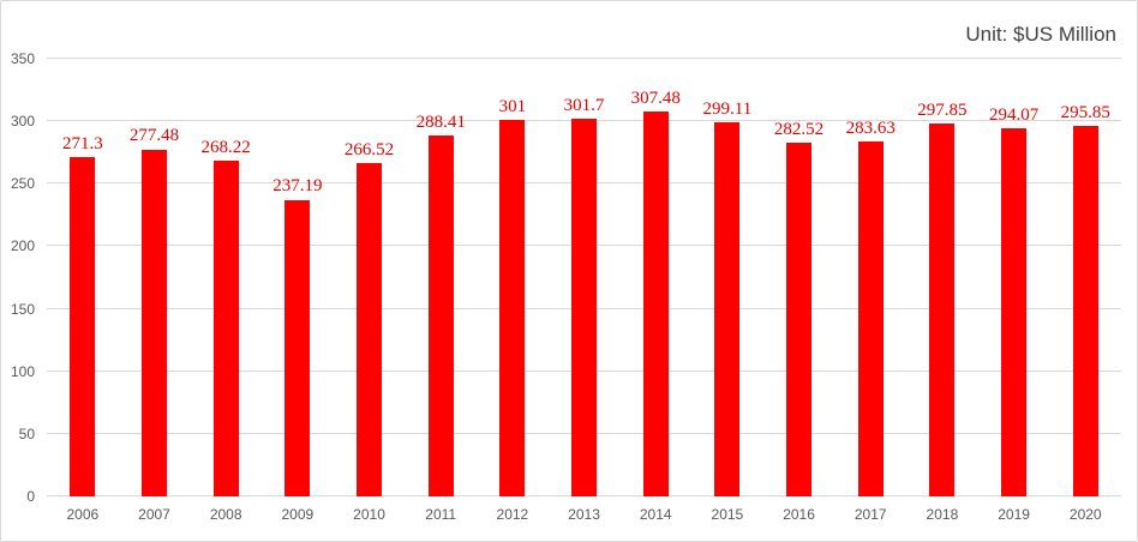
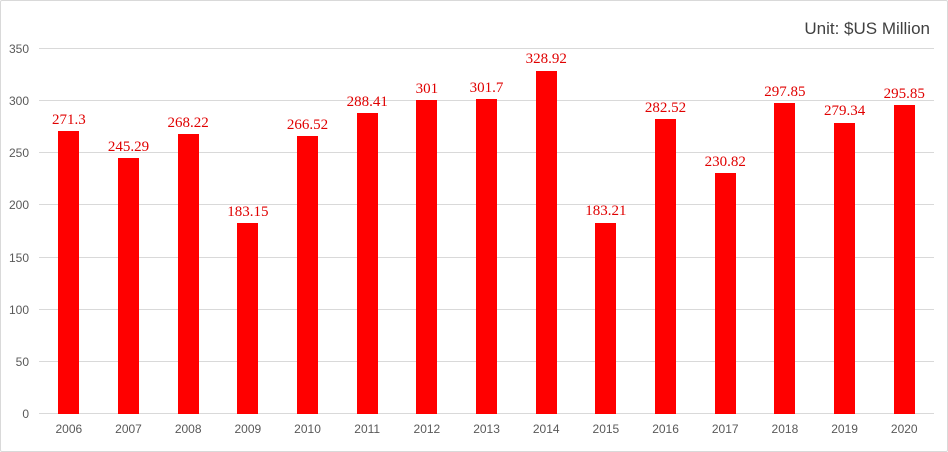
2007: 277.48 -> 245.29
2009: 237.19 -> 183.15
2014: 307.48 -> 328.92
2015: 299.11 -> 183.21
2017: 283.63 -> 230.82
2019: 294.07 -> 279.34
